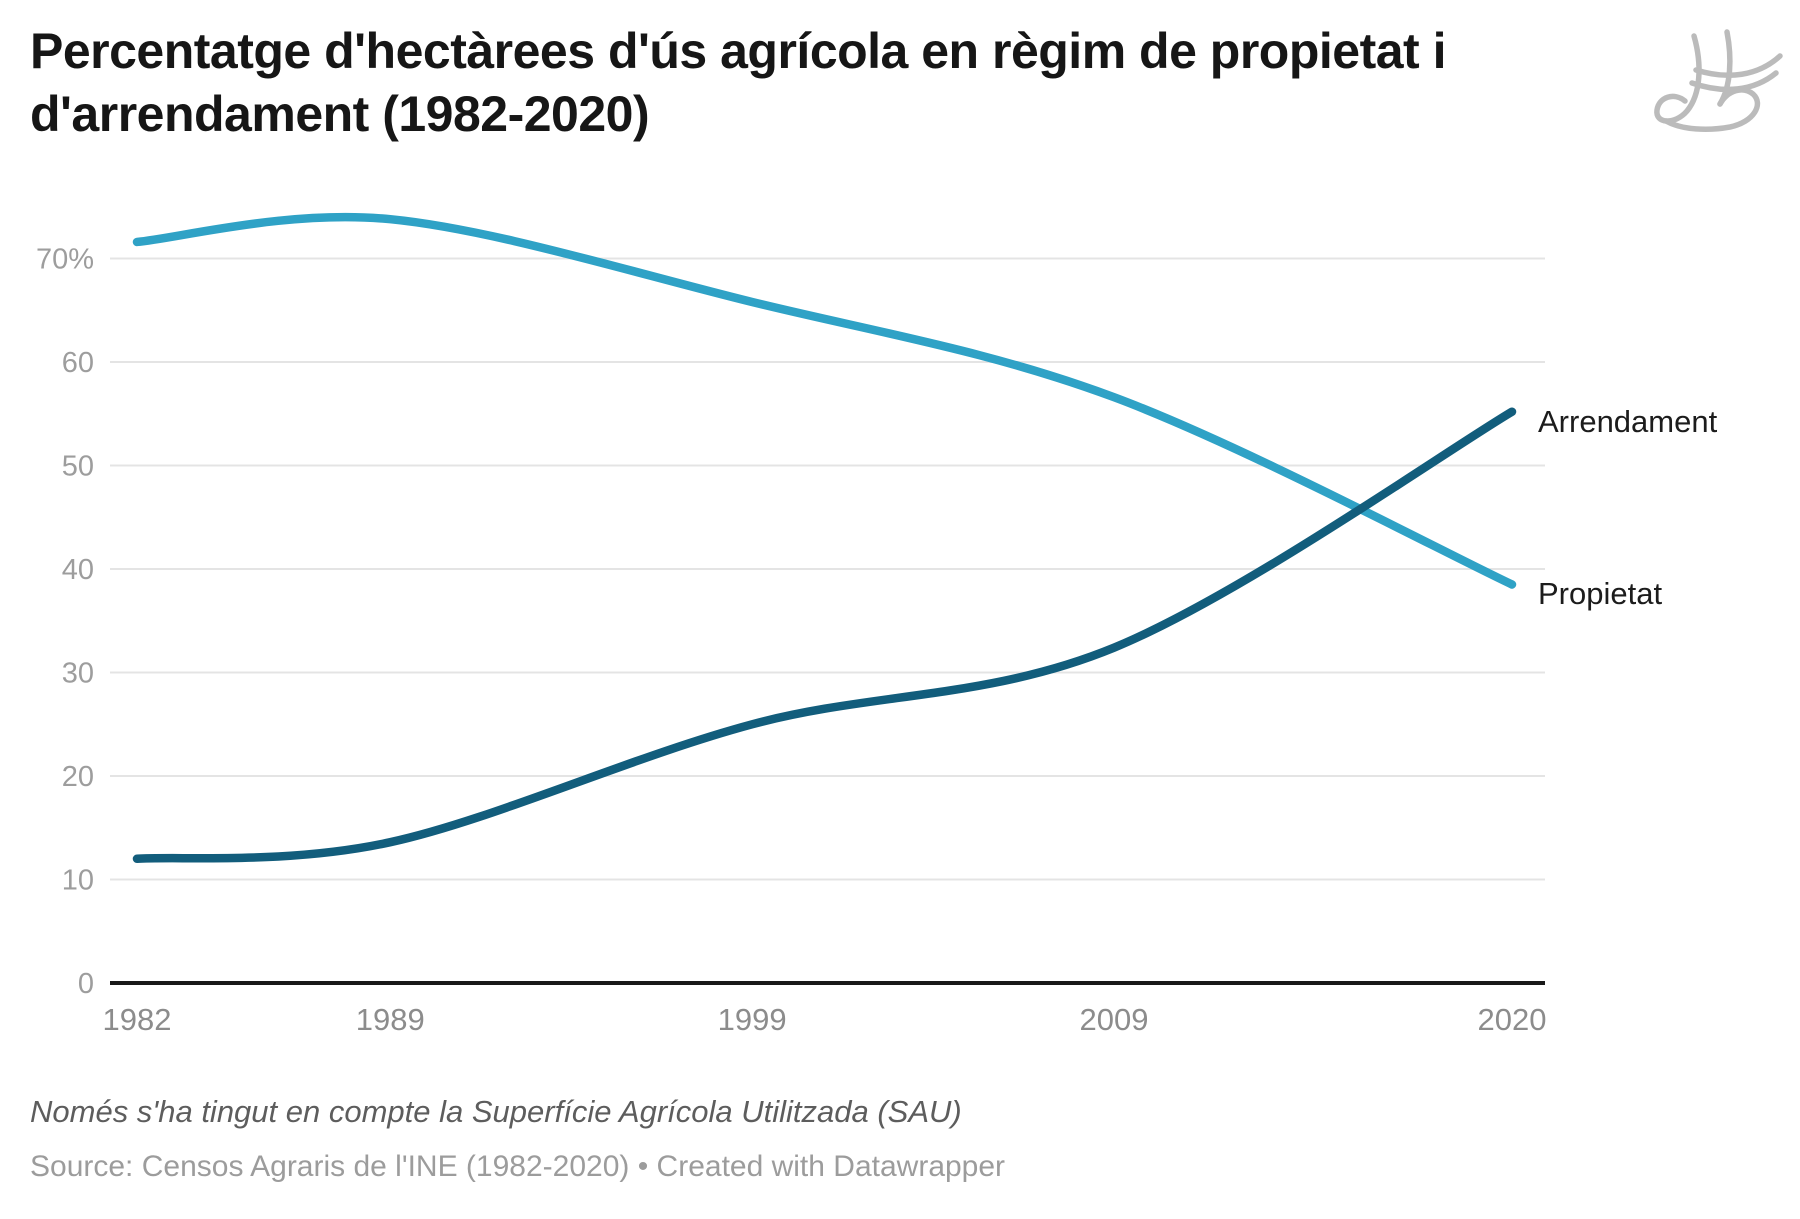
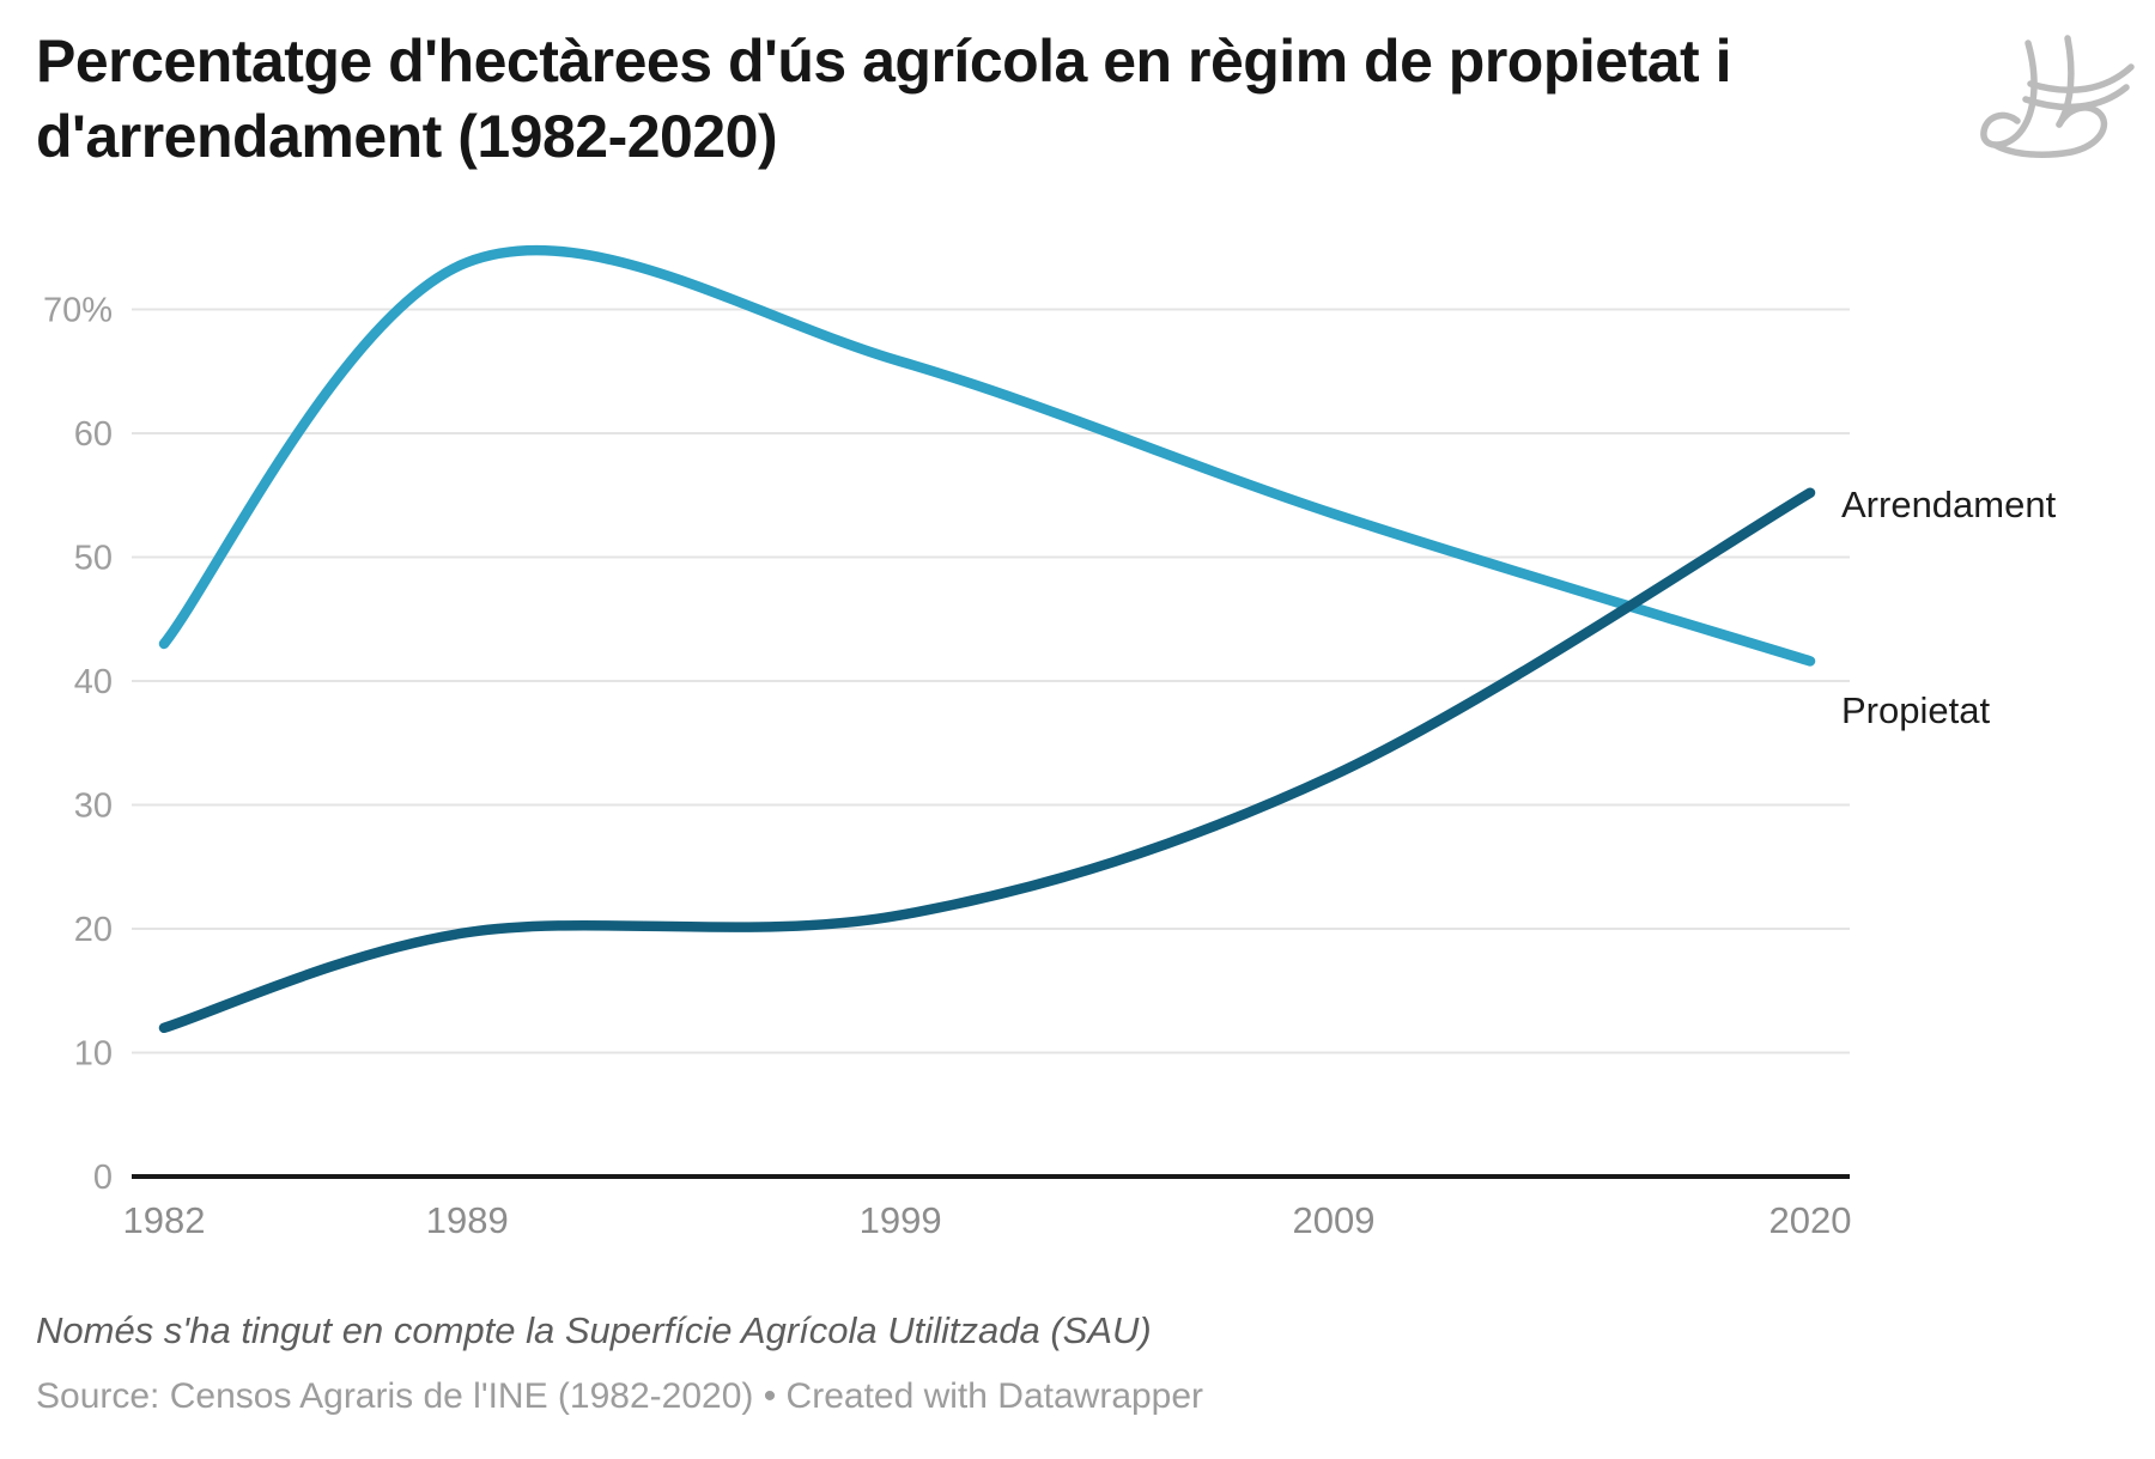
Propietat/1982: 71.6% -> 43.0%
Arrendament/1989: 13.6% -> 19.7%
Arrendament/1999: 25.0% -> 21.1%
Propietat/2009: 56.6% -> 53.5%
Propietat/2020: 38.5% -> 41.6%
